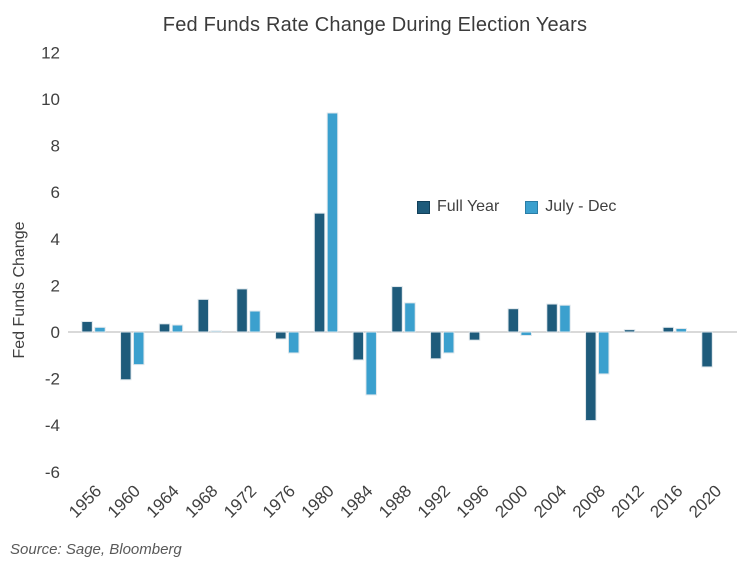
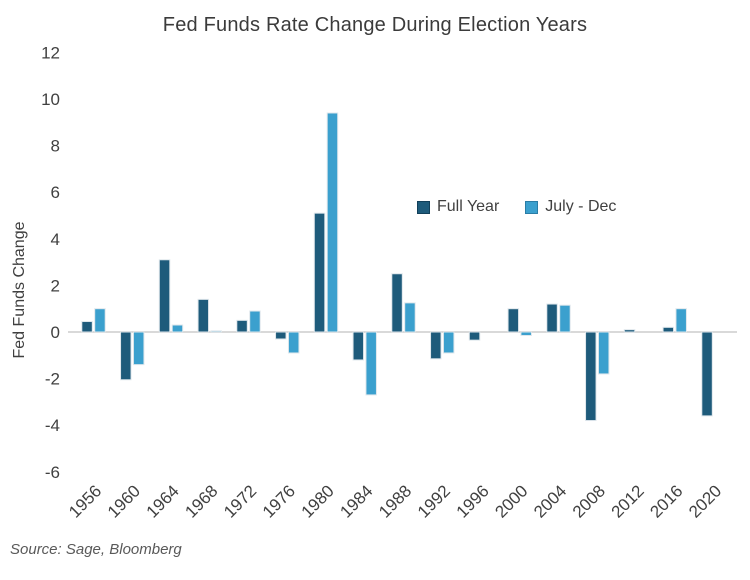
July - Dec/1956: 0.2 -> 1.0
Full Year/1964: 0.3 -> 3.1
Full Year/1972: 1.9 -> 0.5
Full Year/1988: 1.9 -> 2.5
July - Dec/2016: 0.1 -> 1.0
Full Year/2020: -1.5 -> -3.6
